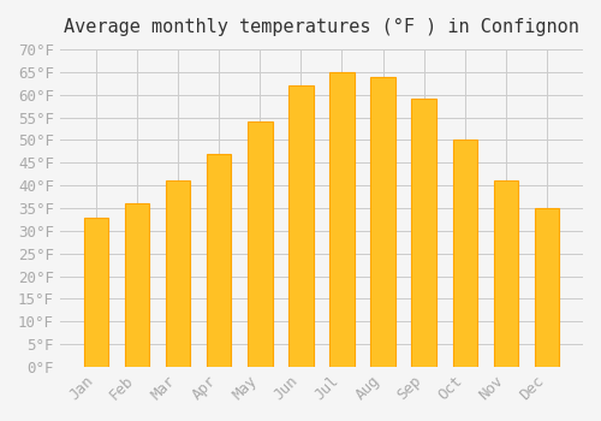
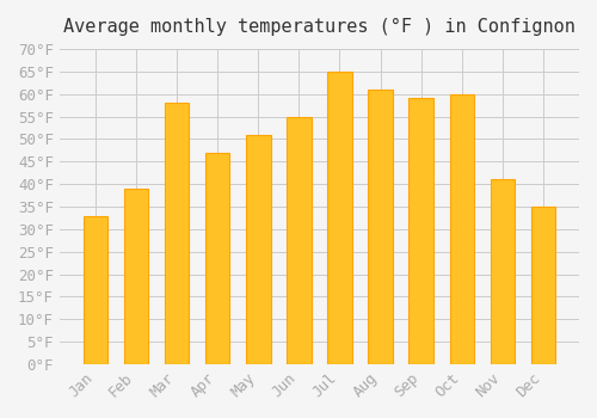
Feb: 36°F -> 39°F
Mar: 41°F -> 58°F
May: 54°F -> 51°F
Jun: 62°F -> 55°F
Aug: 64°F -> 61°F
Oct: 50°F -> 60°F
